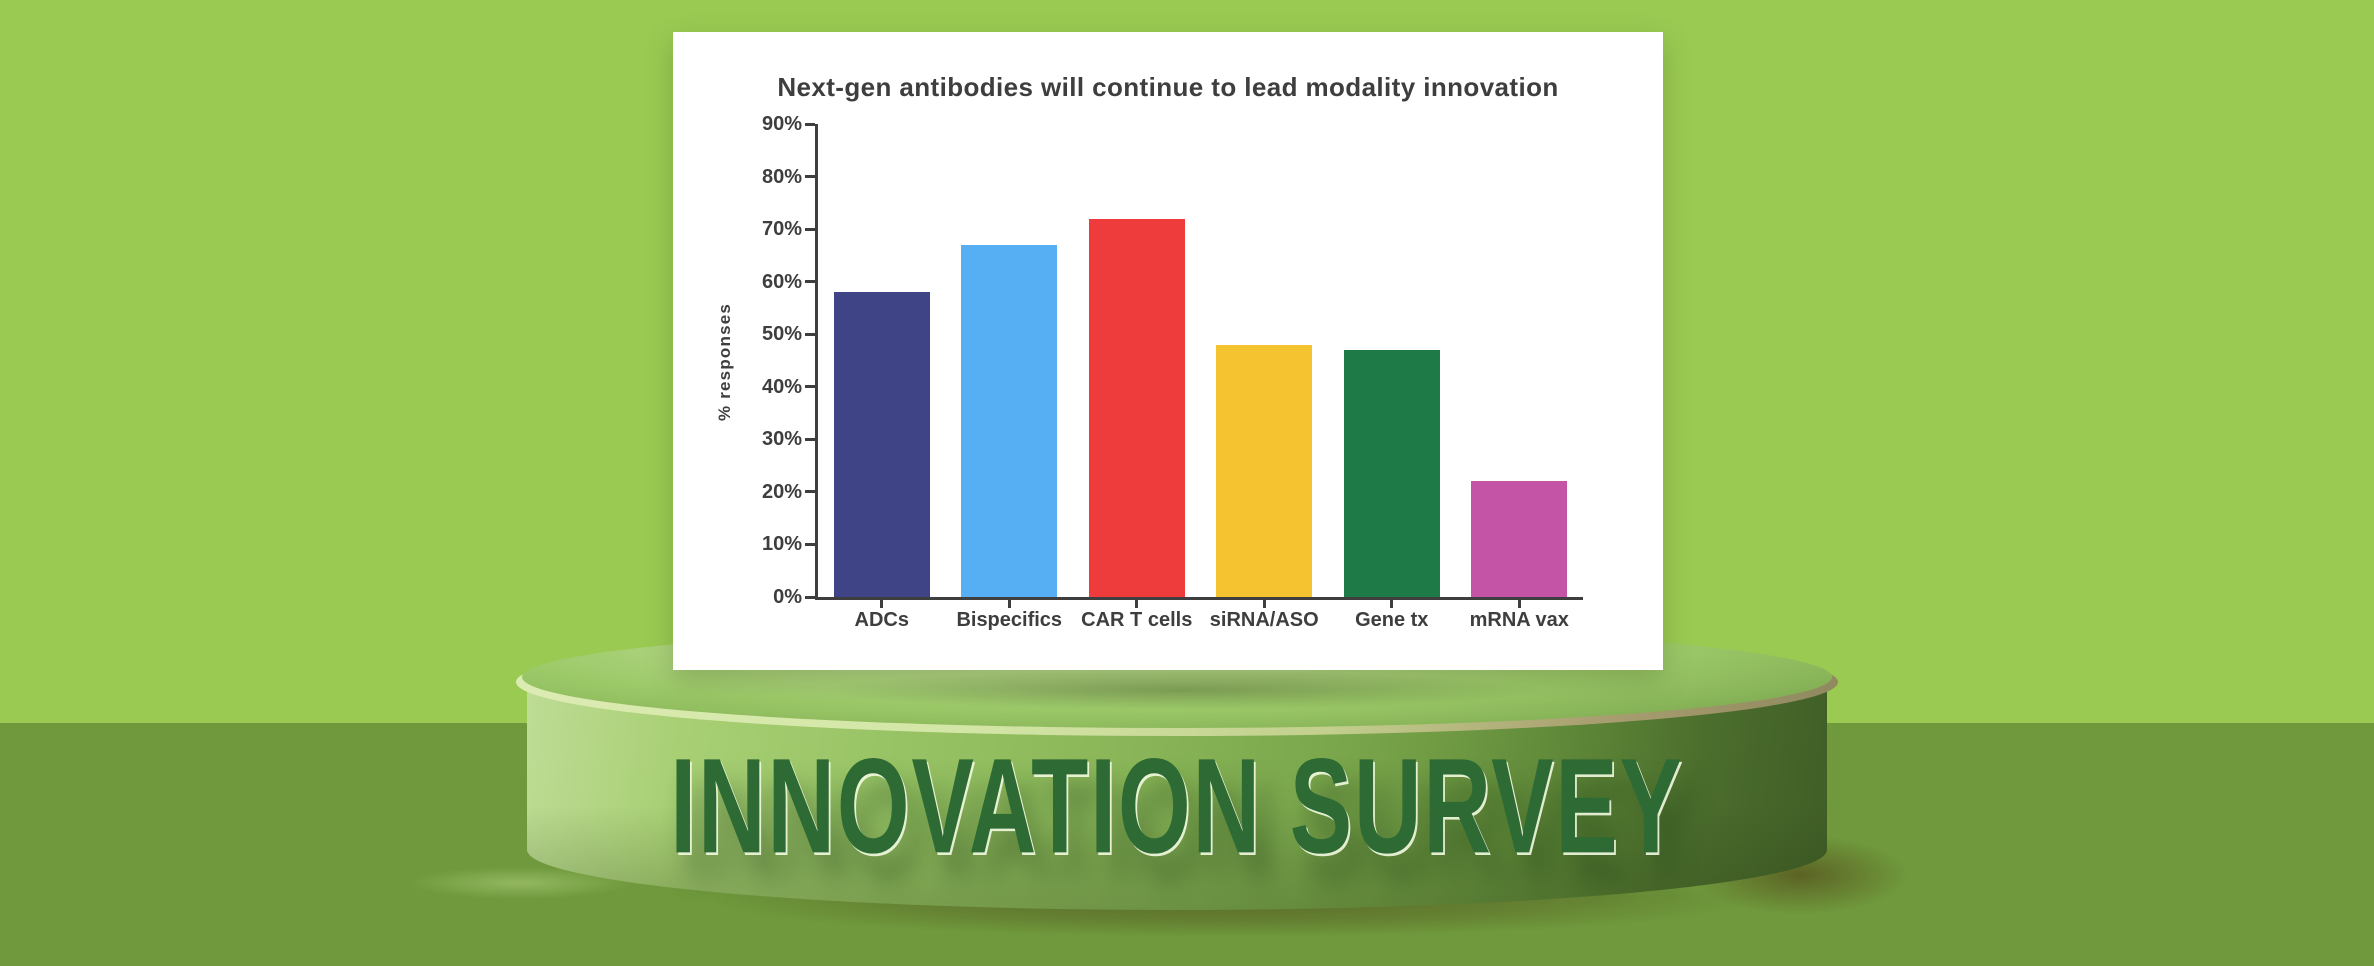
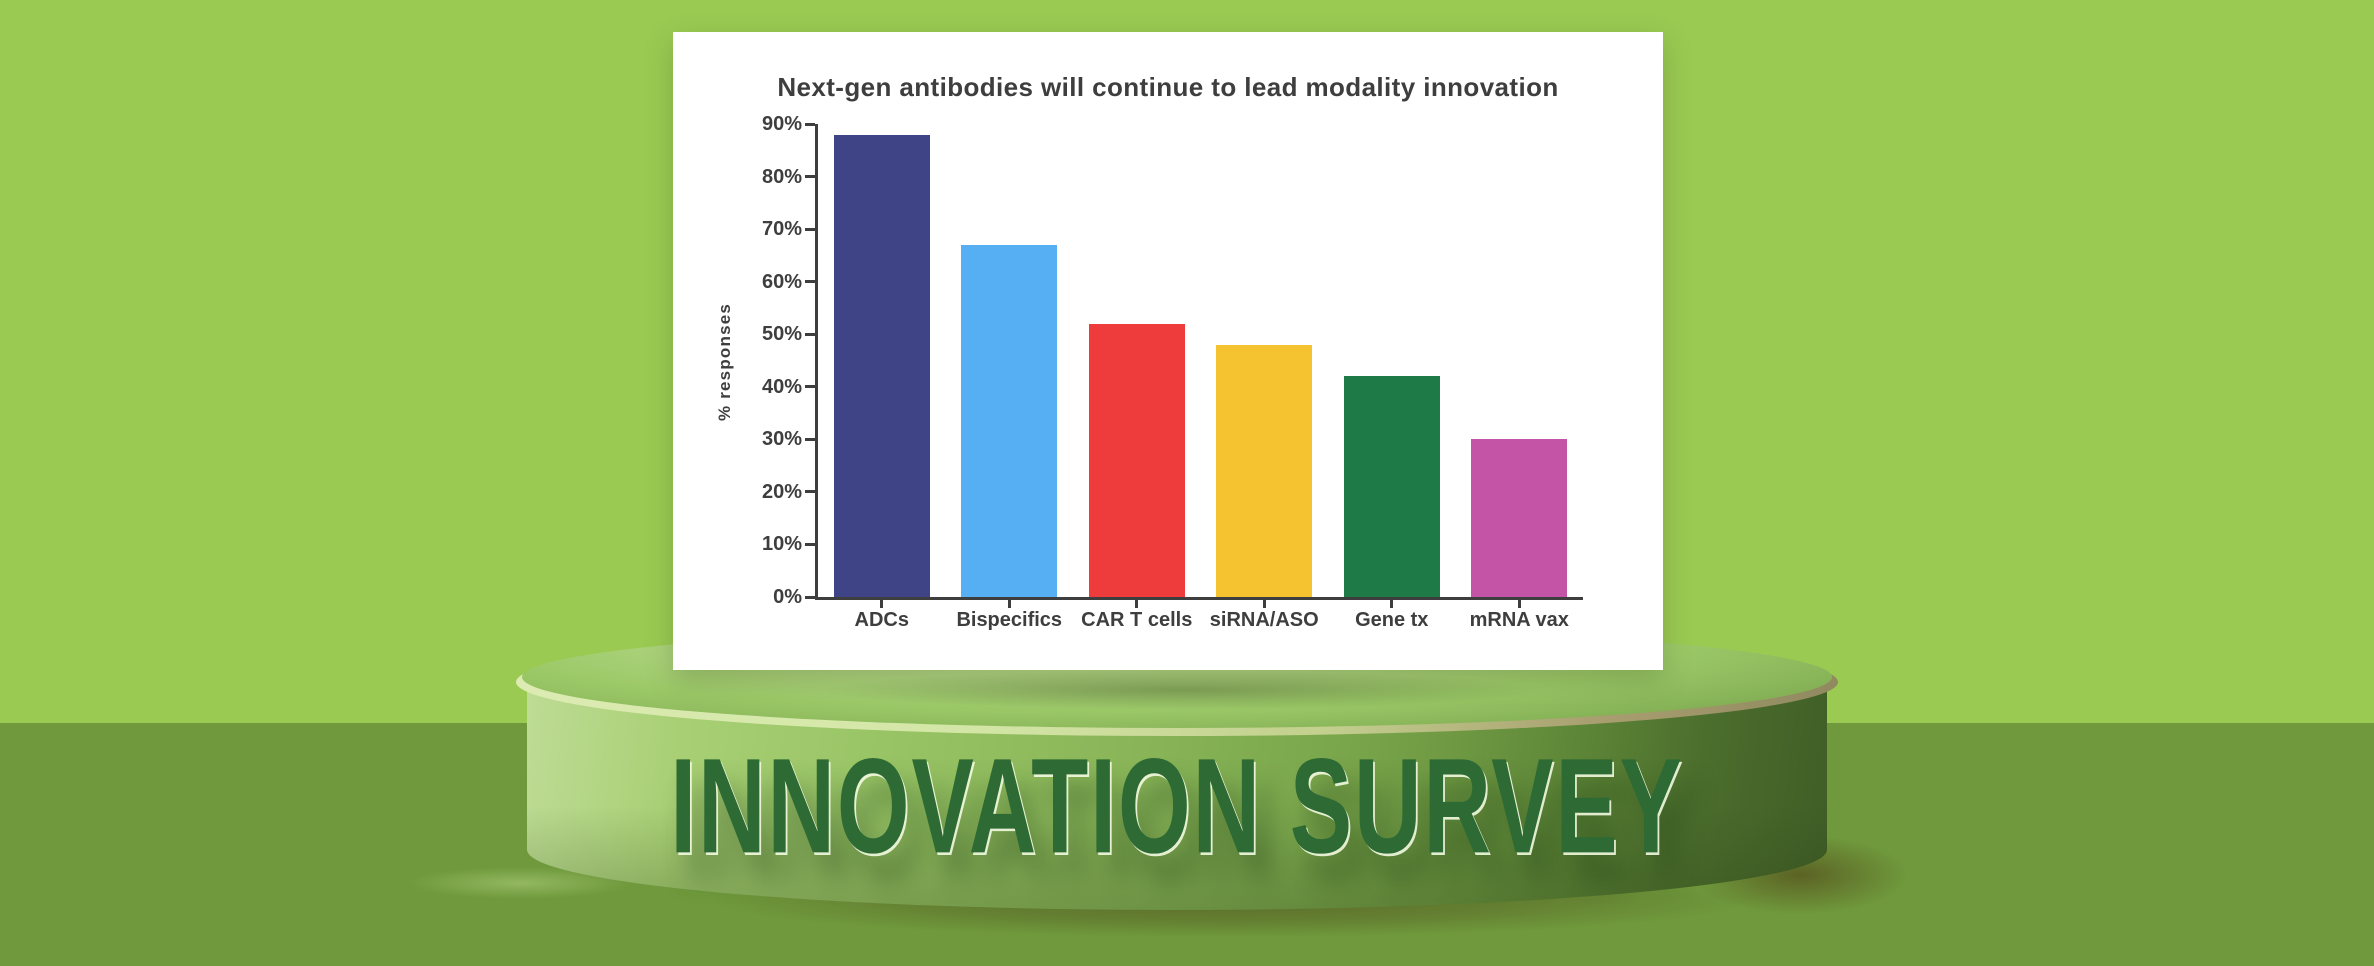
ADCs: 58% -> 88%
CAR T cells: 72% -> 52%
Gene tx: 47% -> 42%
mRNA vax: 22% -> 30%
